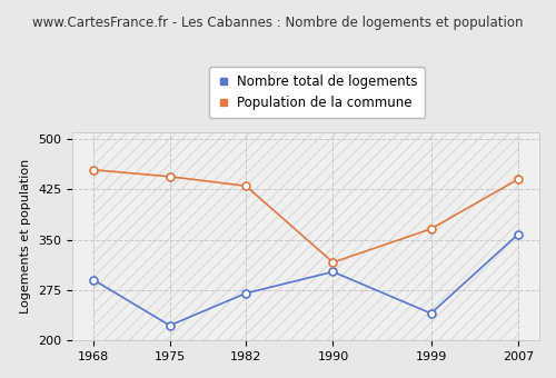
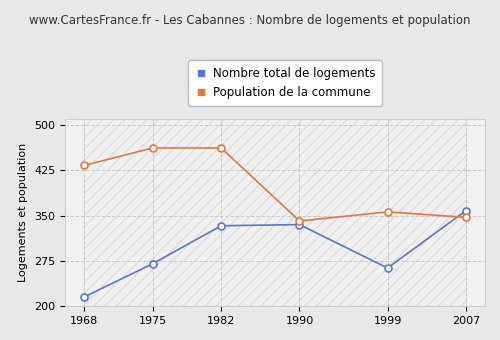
Nombre total de logements/1968: 290 -> 215
Population de la commune/1968: 454 -> 433
Nombre total de logements/1975: 222 -> 270
Population de la commune/1975: 444 -> 462
Nombre total de logements/1982: 270 -> 333
Population de la commune/1982: 430 -> 462
Nombre total de logements/1990: 302 -> 335
Population de la commune/1990: 316 -> 341
Nombre total de logements/1999: 240 -> 263
Population de la commune/1999: 366 -> 356
Population de la commune/2007: 440 -> 347
